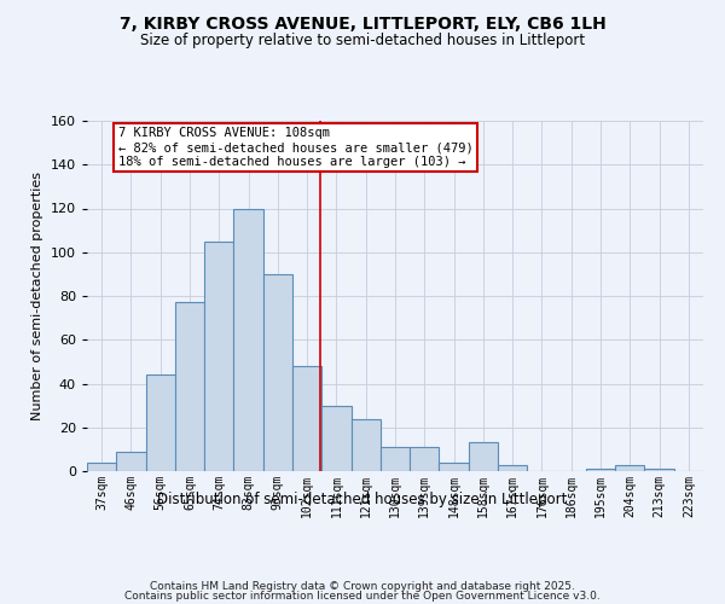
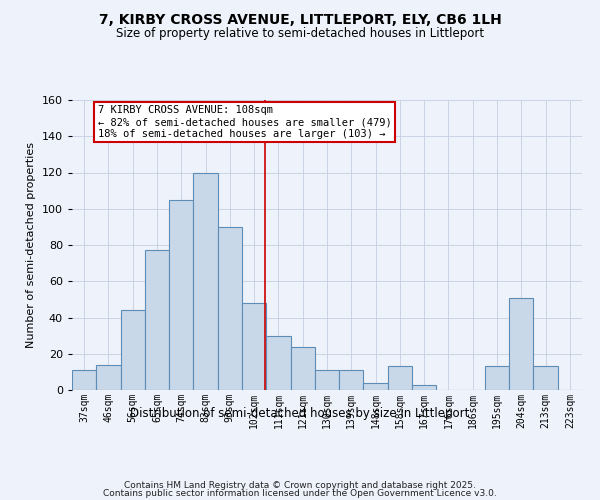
37sqm: 4 -> 11
46sqm: 9 -> 14
195sqm: 1 -> 13
204sqm: 3 -> 51
213sqm: 1 -> 13
